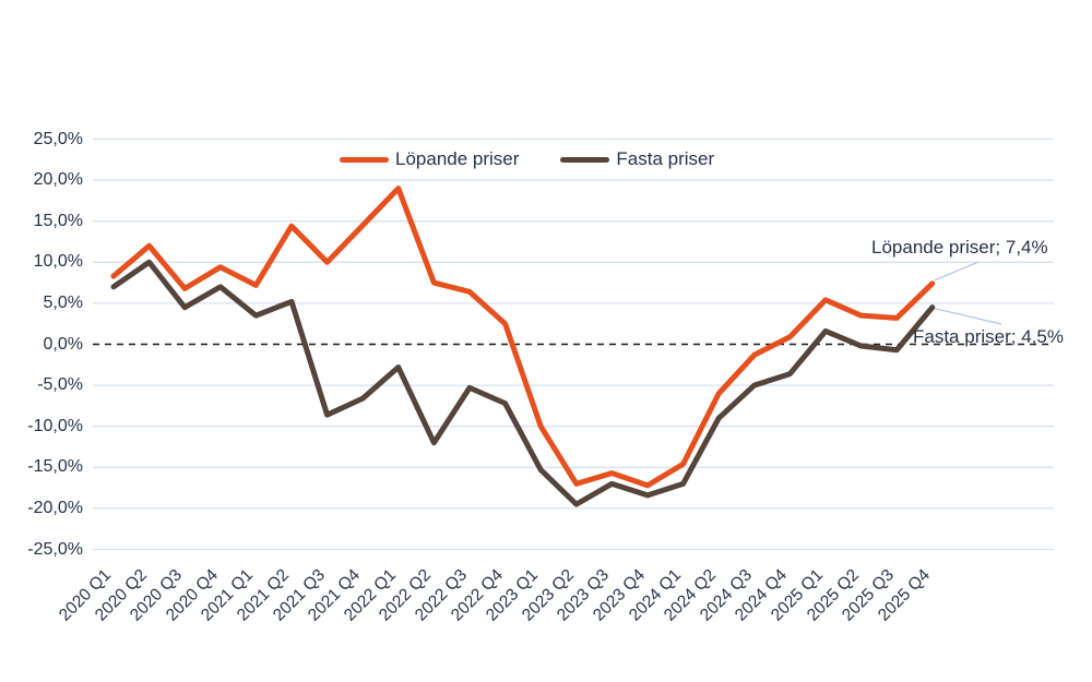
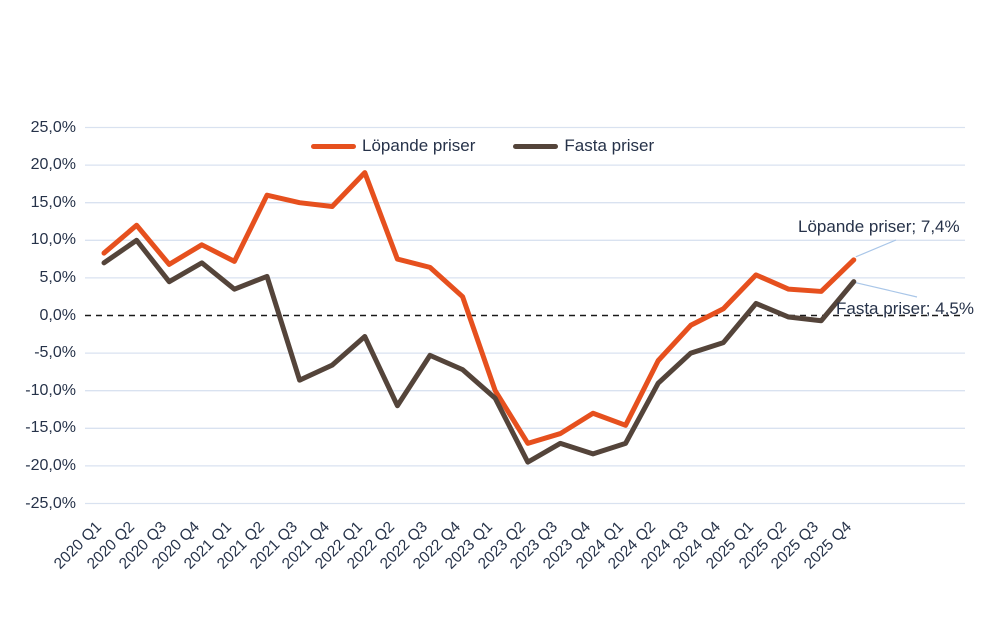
Löpande priser/2021 Q2: 14% -> 16%
Löpande priser/2021 Q3: 10% -> 15%
Fasta priser/2023 Q1: -15% -> -11%
Löpande priser/2023 Q4: -17% -> -13%
